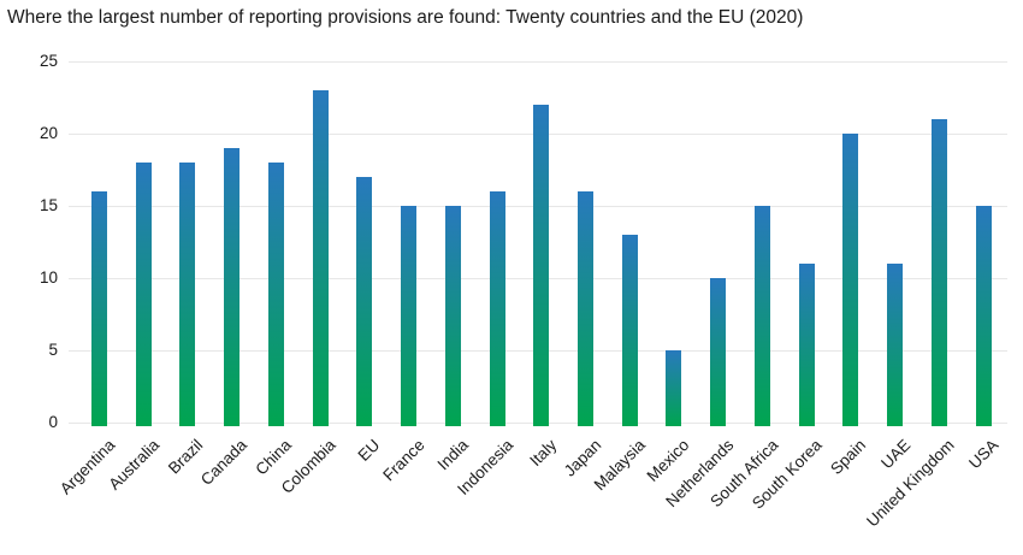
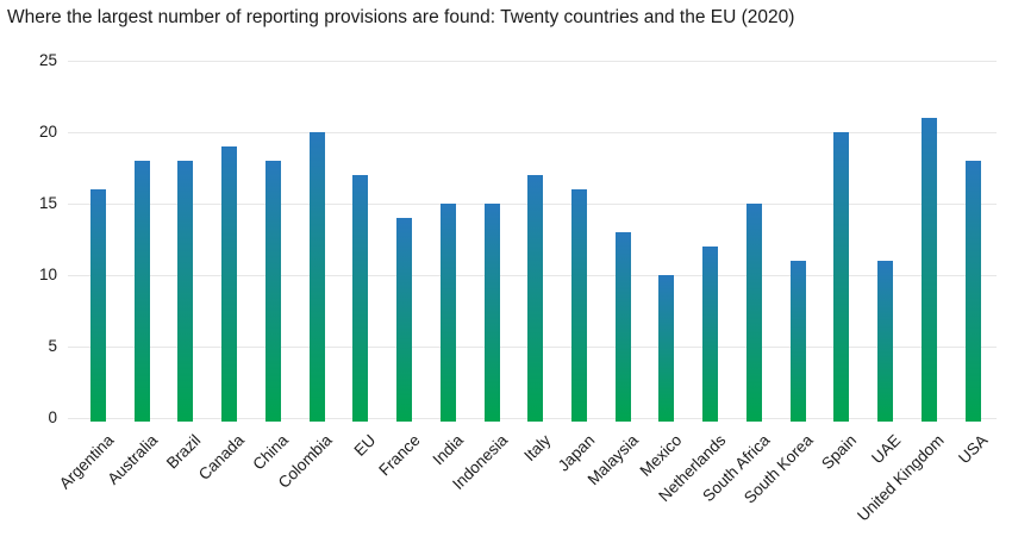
Colombia: 23 -> 20
France: 15 -> 14
Indonesia: 16 -> 15
Italy: 22 -> 17
Mexico: 5 -> 10
Netherlands: 10 -> 12
USA: 15 -> 18
